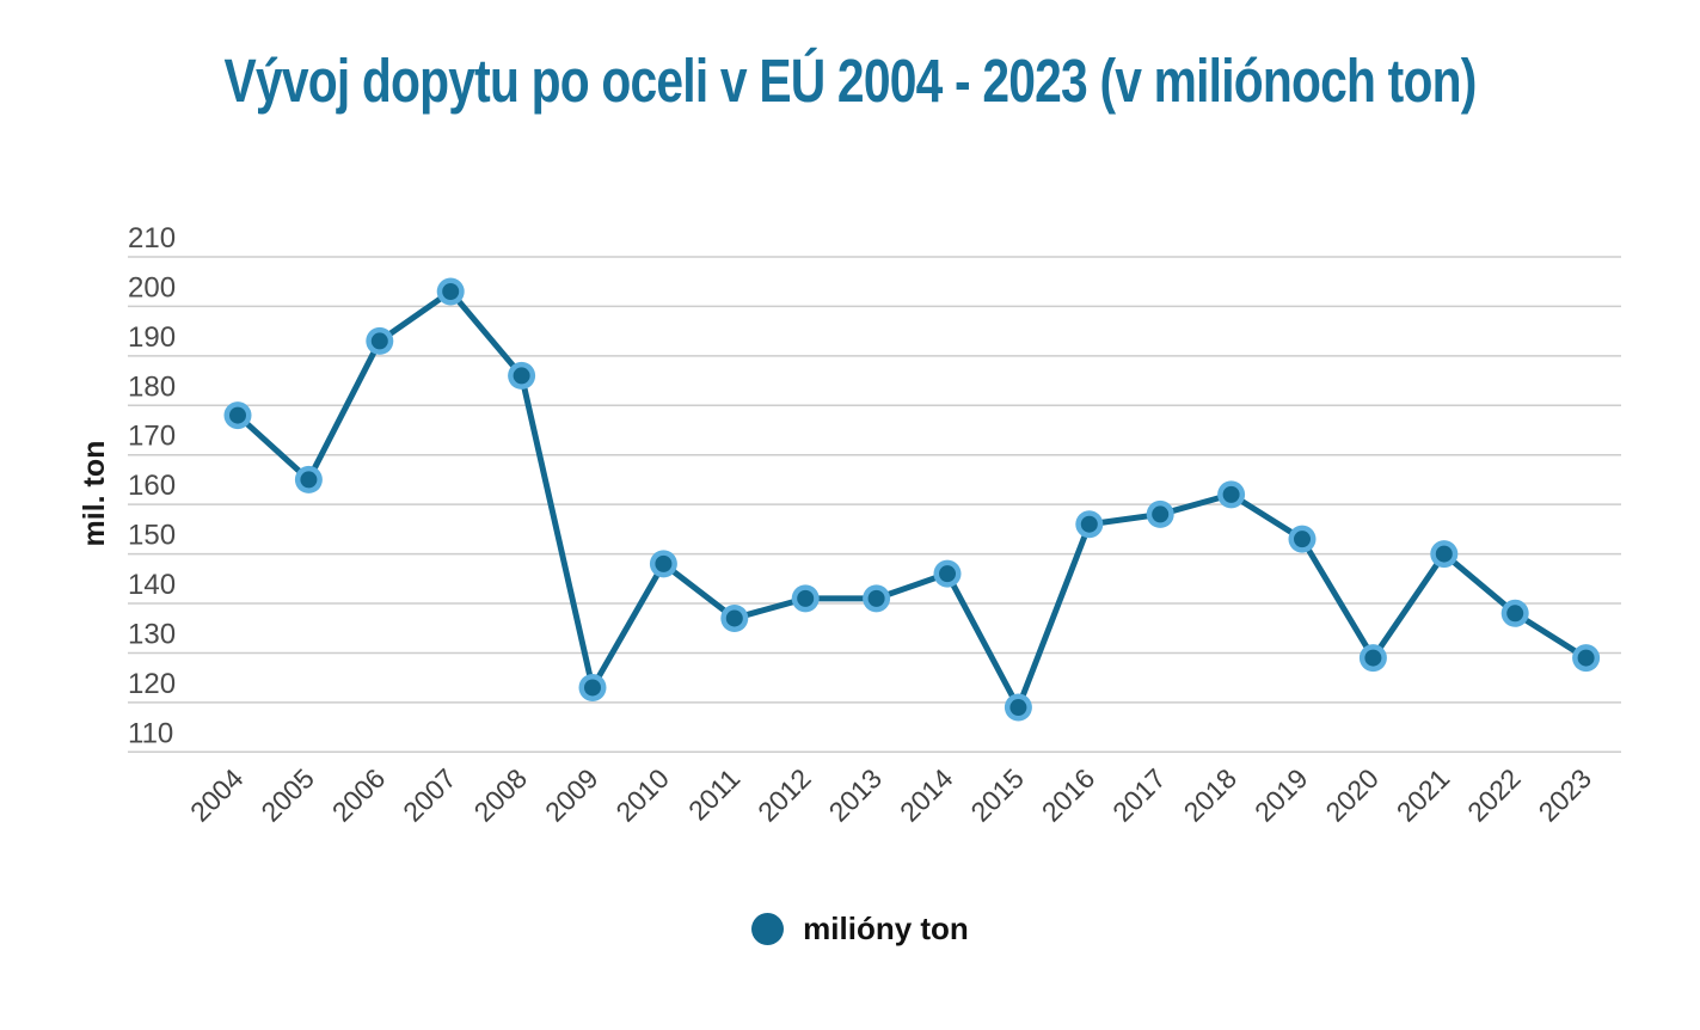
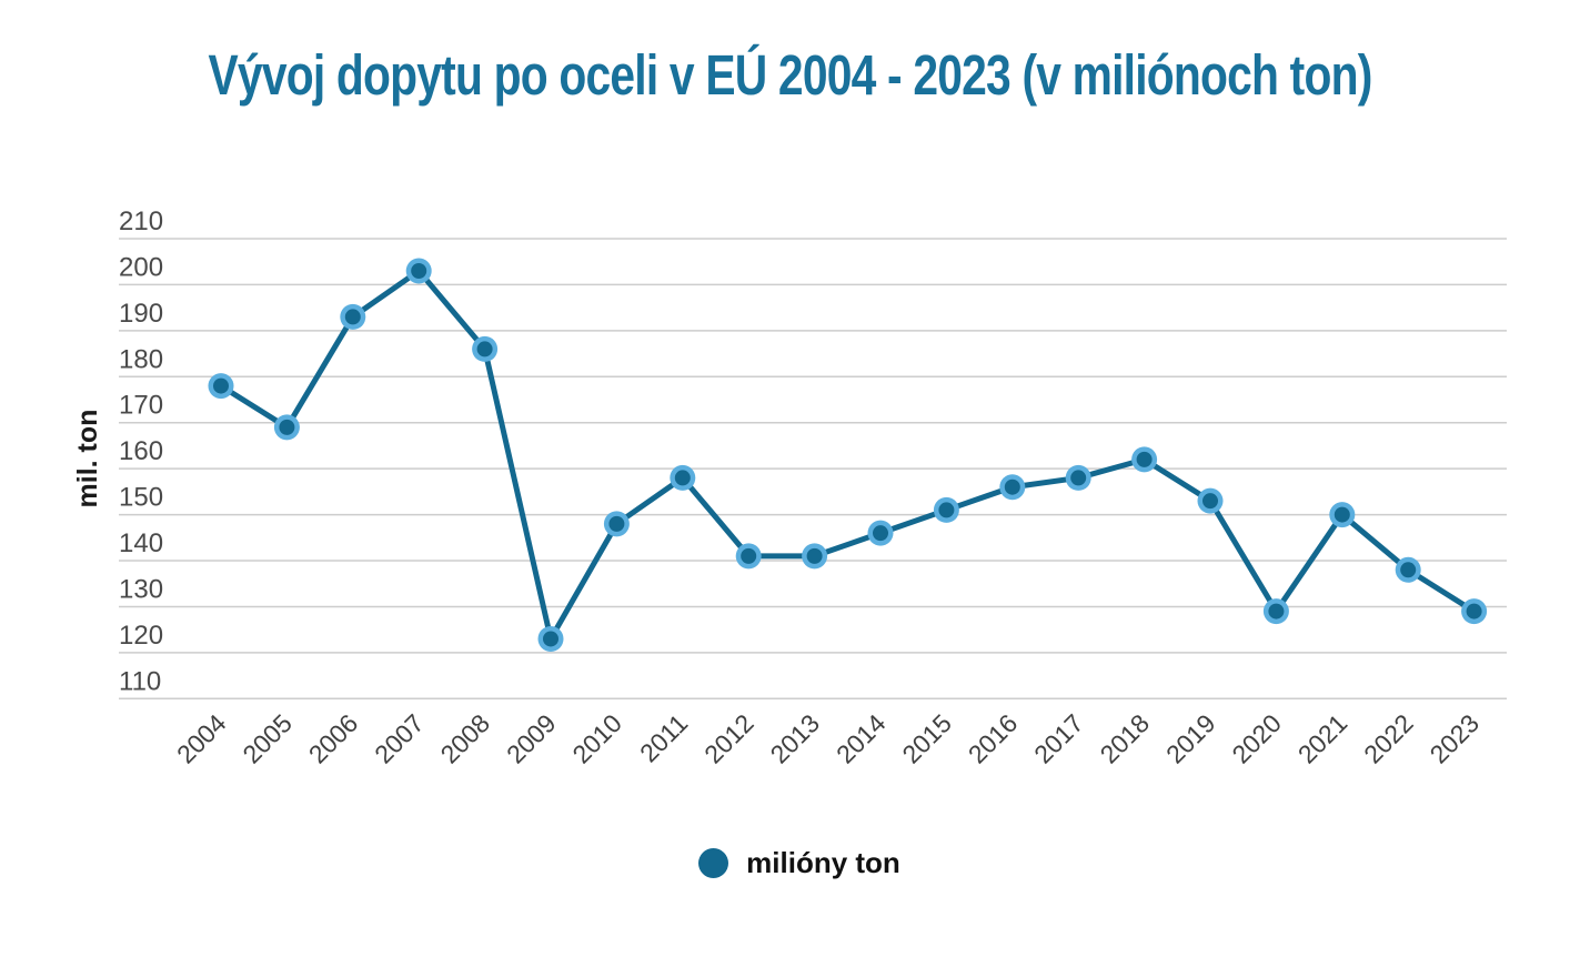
2005: 165 -> 169
2011: 137 -> 158
2015: 119 -> 151
